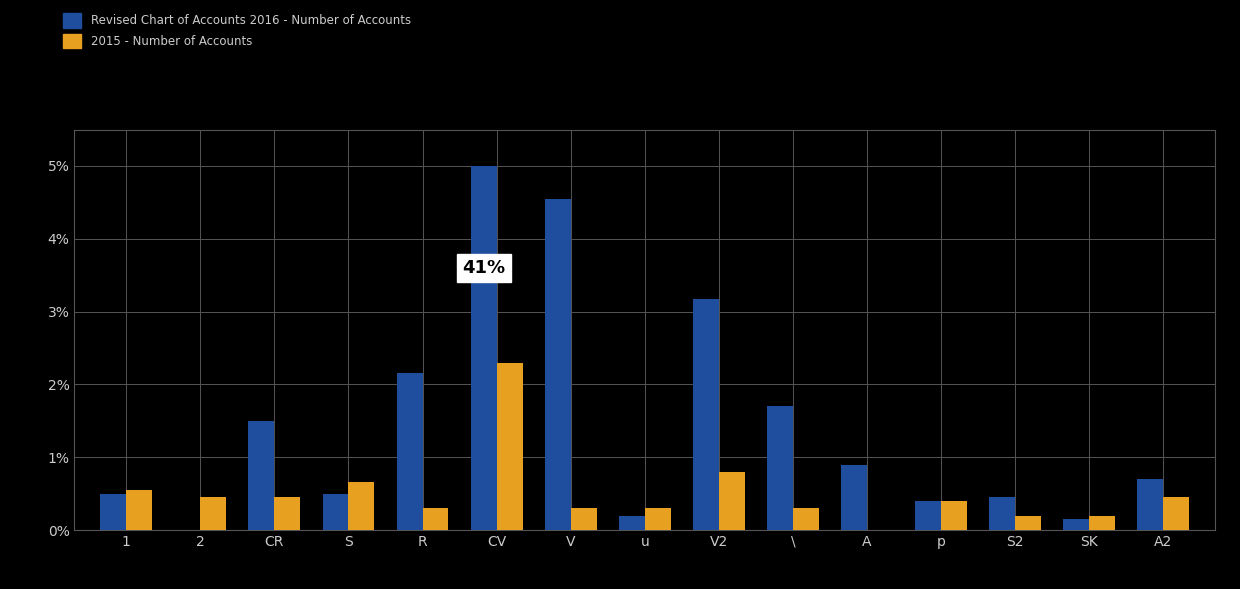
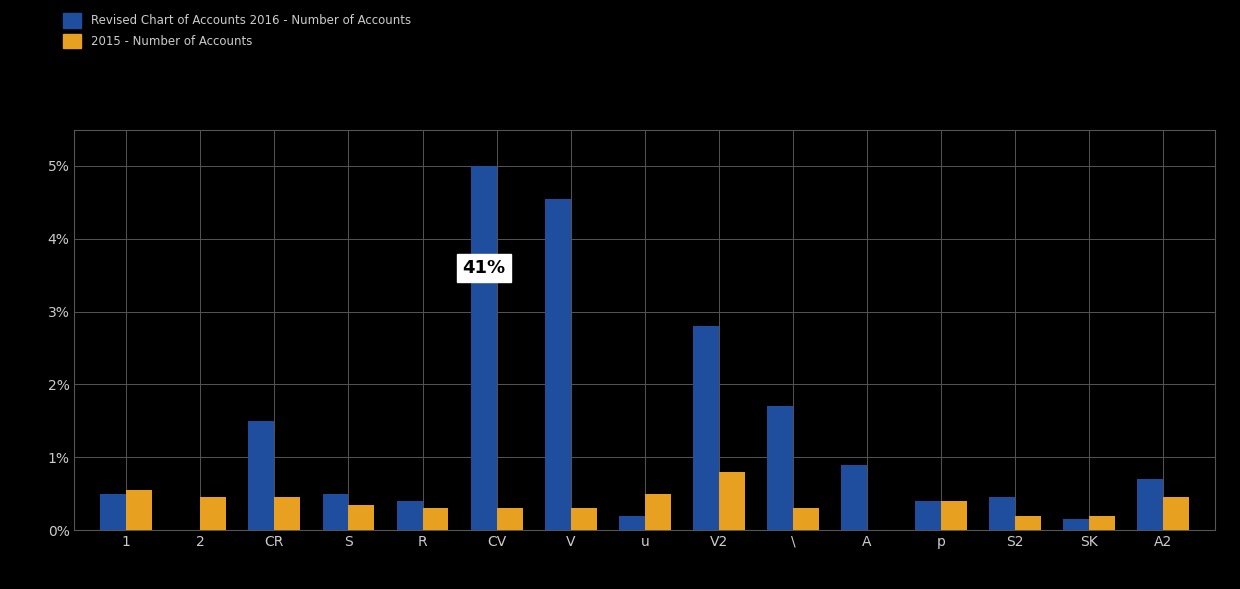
2015 - Number of Accounts/S: 0.66% -> 0.35%
Revised Chart of Accounts 2016 - Number of Accounts/R: 2.16% -> 0.40%
2015 - Number of Accounts/CV: 2.30% -> 0.30%
2015 - Number of Accounts/u: 0.30% -> 0.50%
Revised Chart of Accounts 2016 - Number of Accounts/V2: 3.18% -> 2.80%
